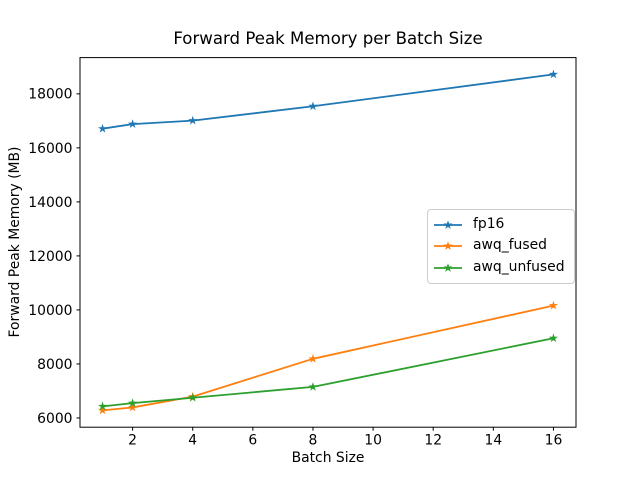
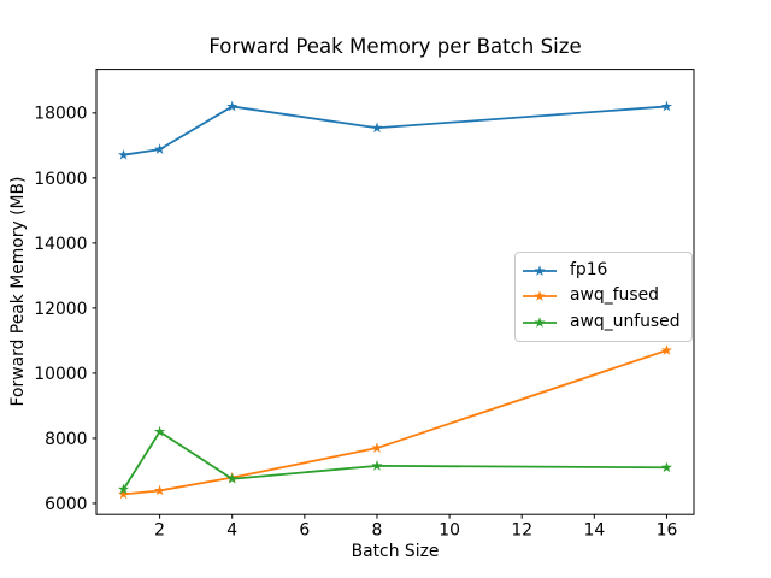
awq_unfused/2: 6600 -> 8200
fp16/4: 17000 -> 18200
awq_fused/8: 8200 -> 7700
fp16/16: 18700 -> 18200
awq_fused/16: 10200 -> 10700
awq_unfused/16: 9000 -> 7100
